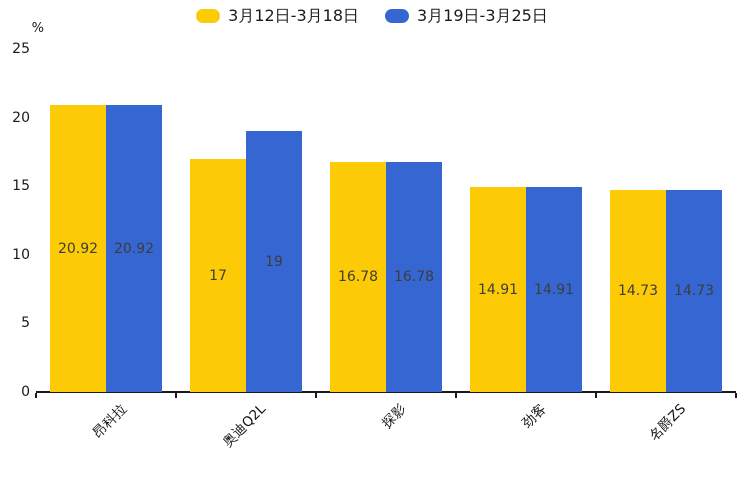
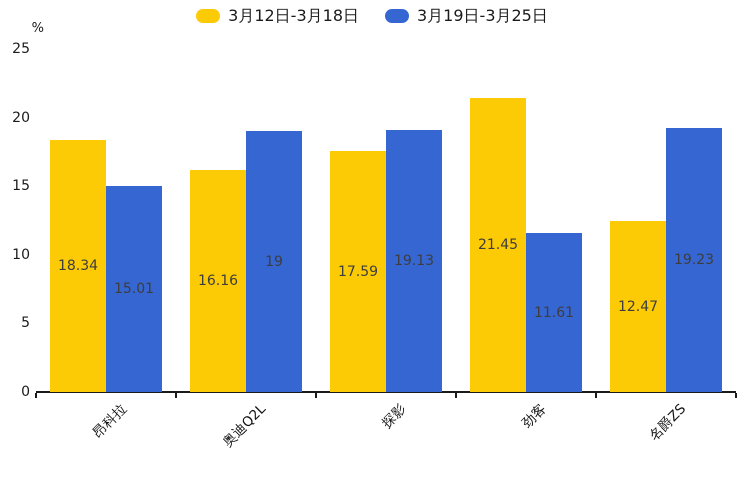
3月12日-3月18日/昂科拉: 20.92 -> 18.34
3月19日-3月25日/昂科拉: 20.92 -> 15.01
3月12日-3月18日/奥迪Q2L: 17 -> 16.16
3月12日-3月18日/探影: 16.78 -> 17.59
3月19日-3月25日/探影: 16.78 -> 19.13
3月12日-3月18日/劲客: 14.91 -> 21.45
3月19日-3月25日/劲客: 14.91 -> 11.61
3月12日-3月18日/名爵ZS: 14.73 -> 12.47
3月19日-3月25日/名爵ZS: 14.73 -> 19.23
